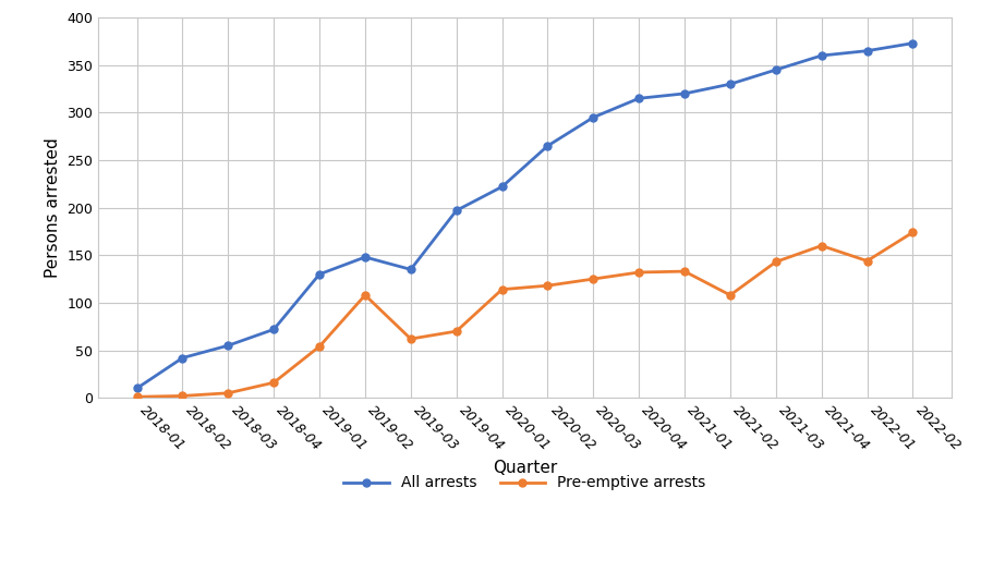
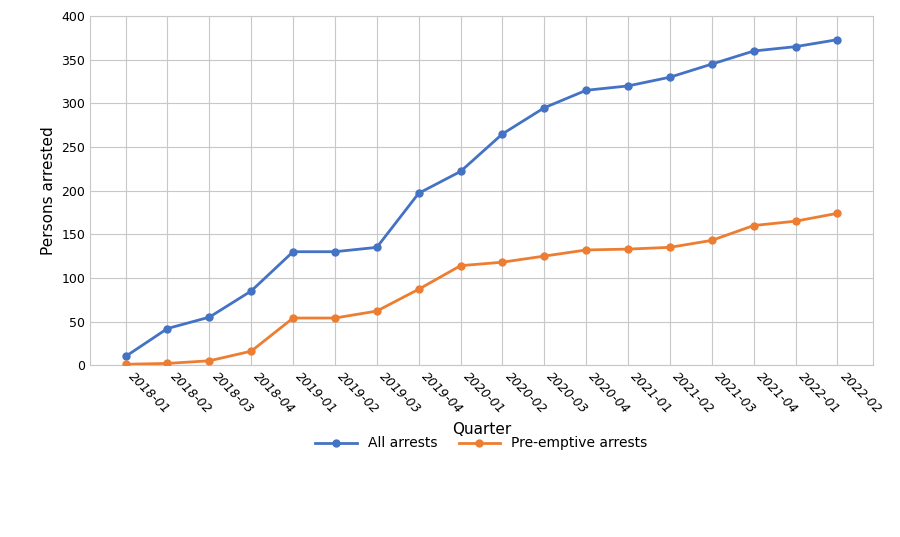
All arrests/2018-04: 72 -> 85
All arrests/2019-02: 148 -> 130
Pre-emptive arrests/2019-02: 108 -> 54
Pre-emptive arrests/2019-04: 70 -> 87
Pre-emptive arrests/2021-02: 108 -> 135
Pre-emptive arrests/2022-01: 144 -> 165
